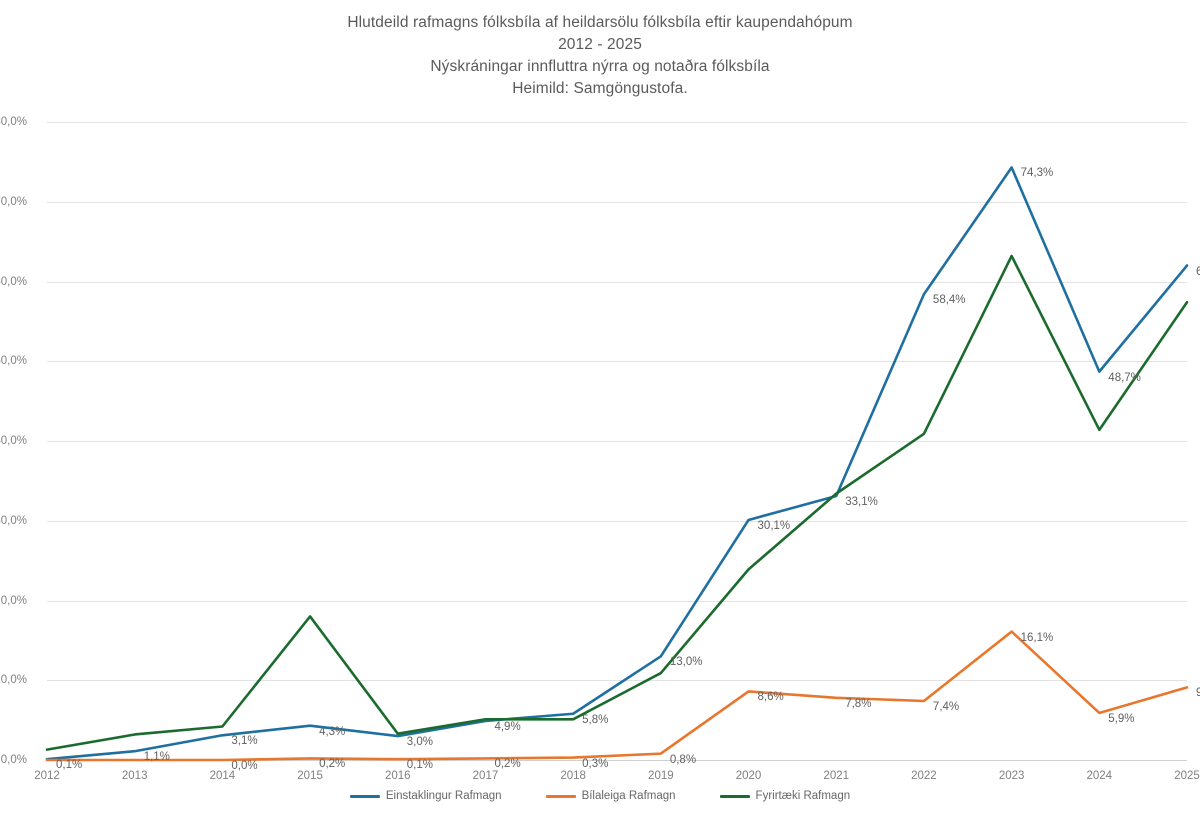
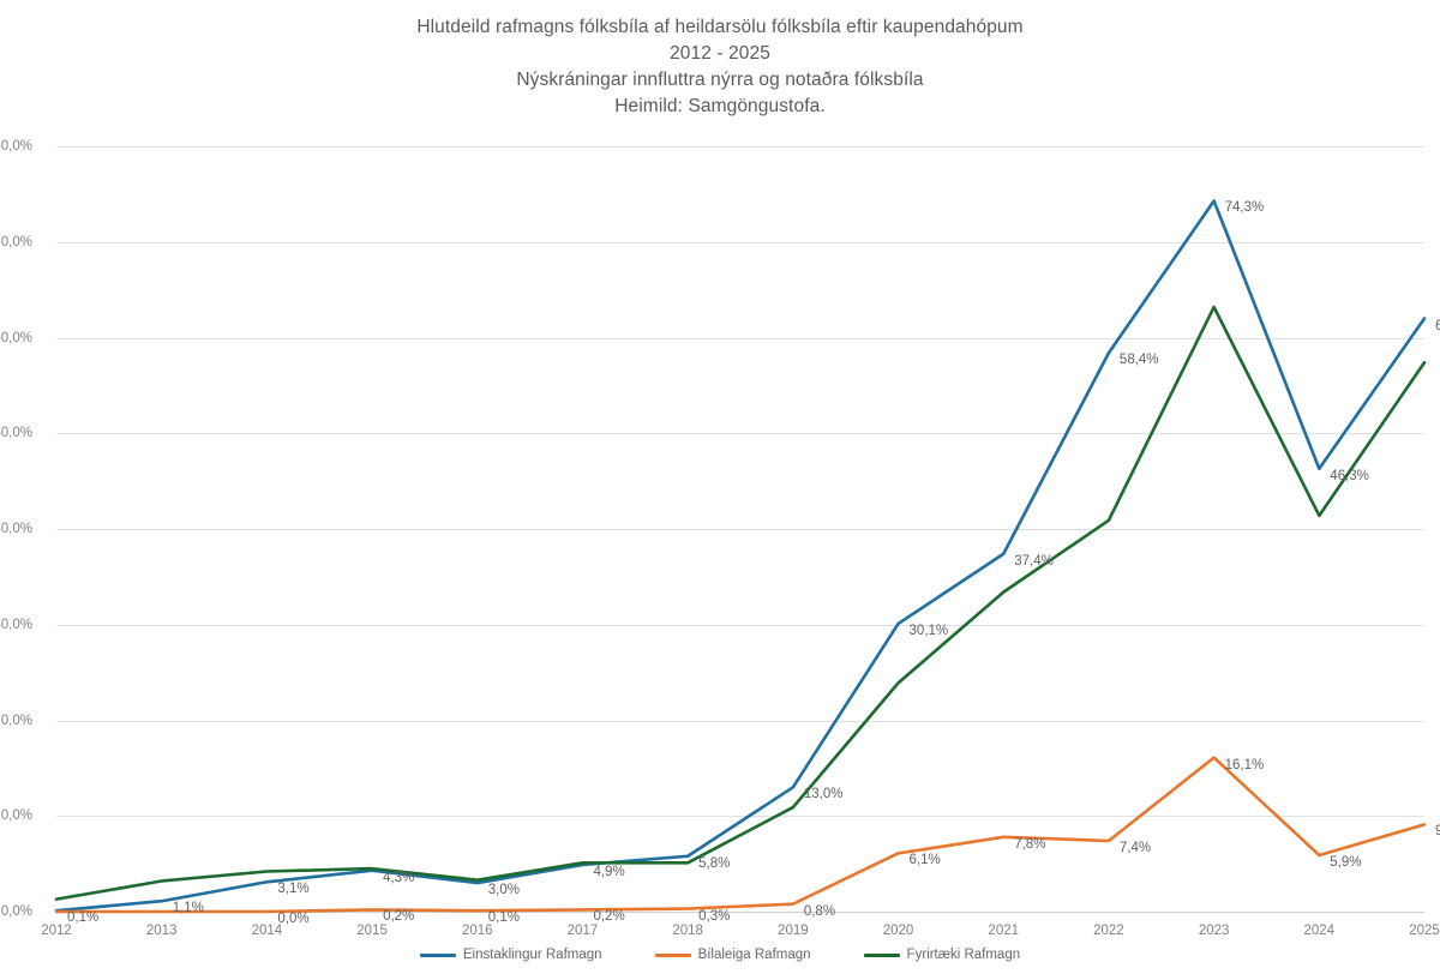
Fyrirtæki Rafmagn/2015: 18% -> 4%
Bílaleiga Rafmagn/2020: 8,6% -> 6,1%
Einstaklingur Rafmagn/2021: 33,1% -> 37,4%
Einstaklingur Rafmagn/2024: 48,7% -> 46,3%
